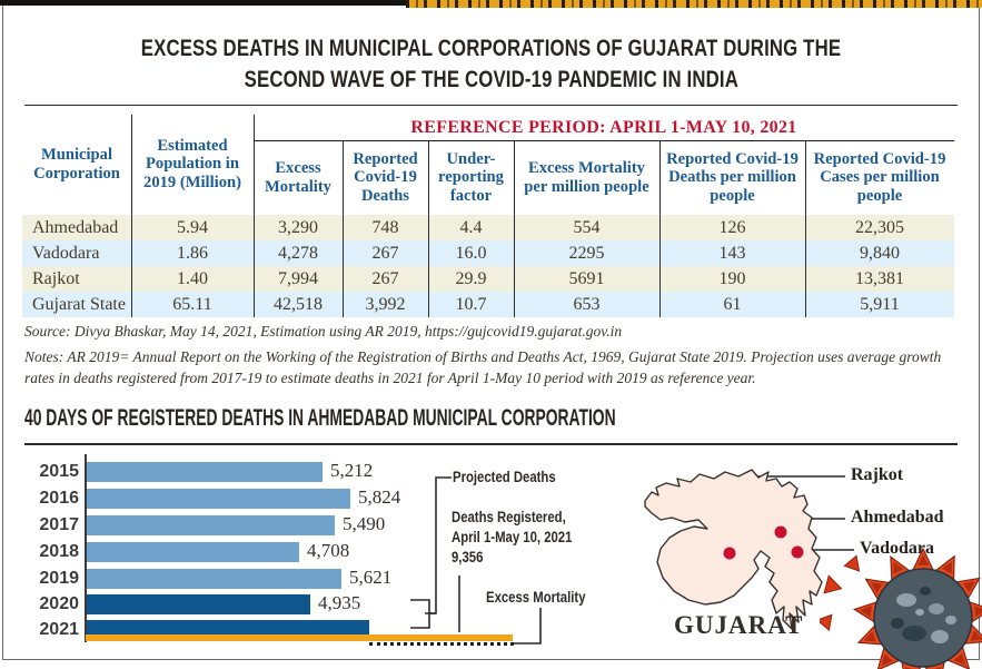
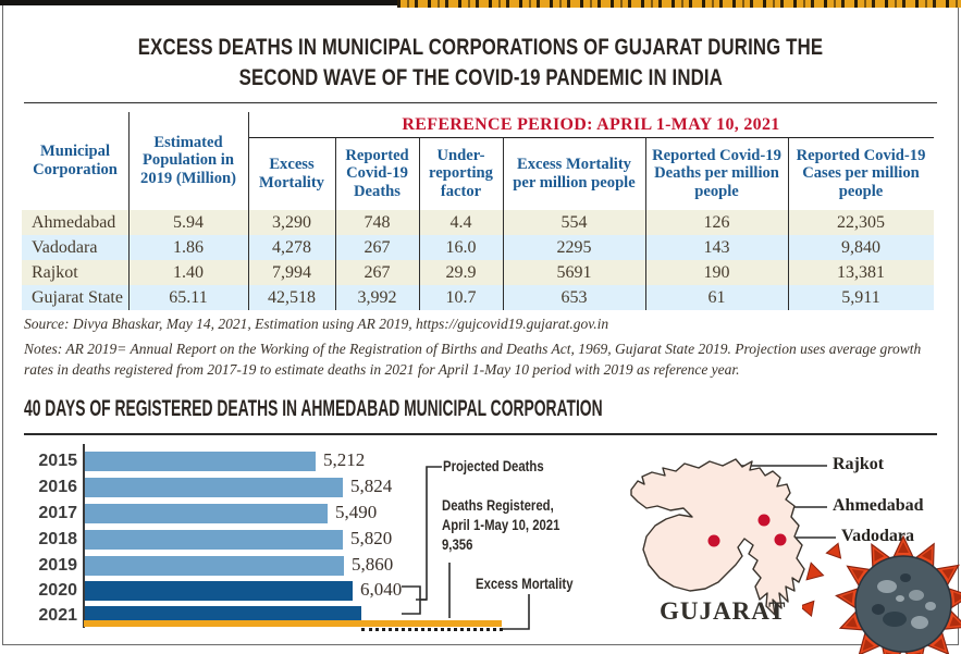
2018: 4,708 -> 5,820
2019: 5,621 -> 5,860
2020: 4,935 -> 6,040
